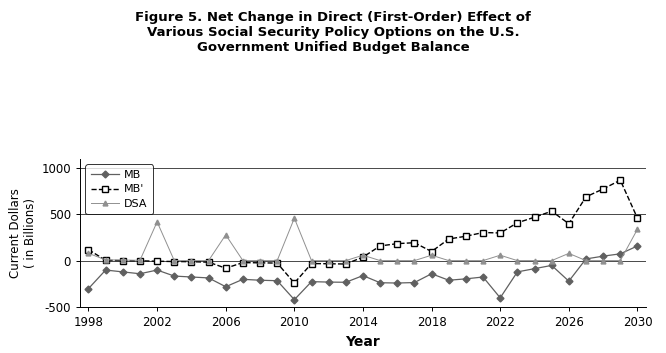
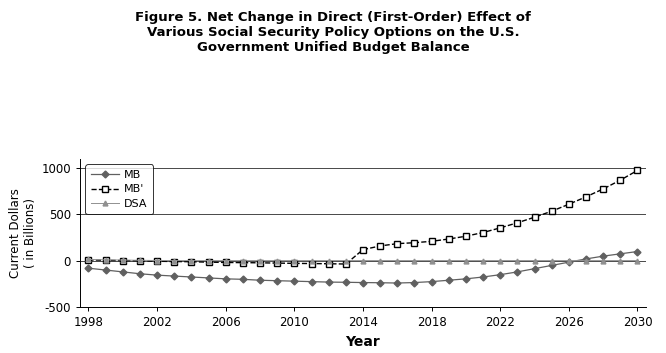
MB/1998: -300 -> -80
MB'/1998: 120 -> 10
DSA/1998: 80 -> 20
MB/2002: -100 -> -160
DSA/2002: 420 -> 0
MB/2006: -280 -> -200
MB'/2006: -80 -> -20
DSA/2006: 280 -> 0
MB/2010: -420 -> -220
MB'/2010: -240 -> -30
DSA/2010: 460 -> 0
MB/2014: -160 -> -240
MB'/2014: 40 -> 120
DSA/2014: 60 -> 0
MB/2018: -140 -> -220
MB'/2018: 100 -> 210
DSA/2018: 60 -> 0
MB/2022: -400 -> -150
MB'/2022: 300 -> 360
DSA/2022: 60 -> 0
MB/2026: -220 -> -20
MB'/2026: 400 -> 610
DSA/2026: 80 -> 0
MB/2030: 160 -> 100
MB'/2030: 460 -> 980
DSA/2030: 340 -> 0
